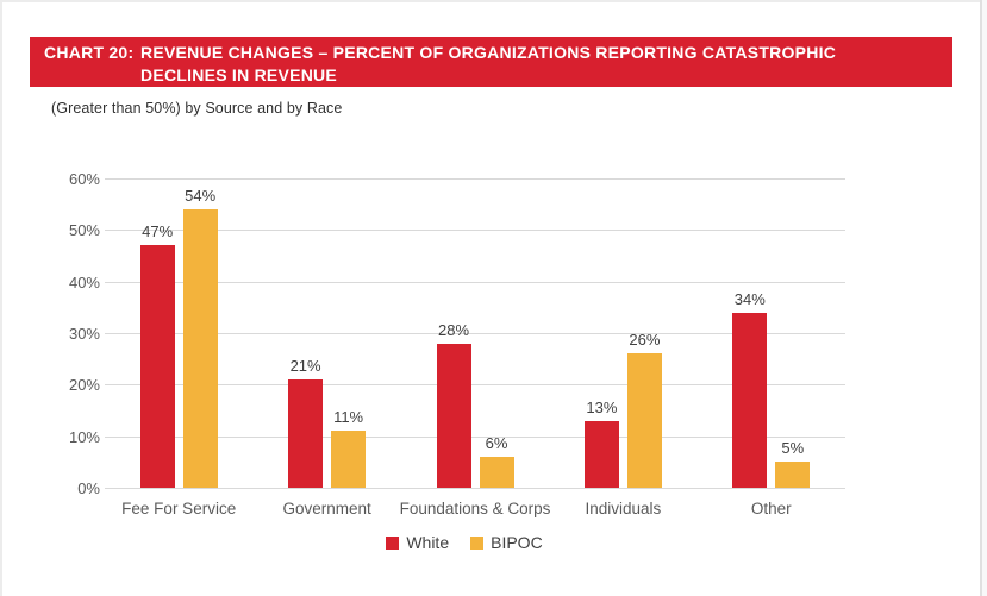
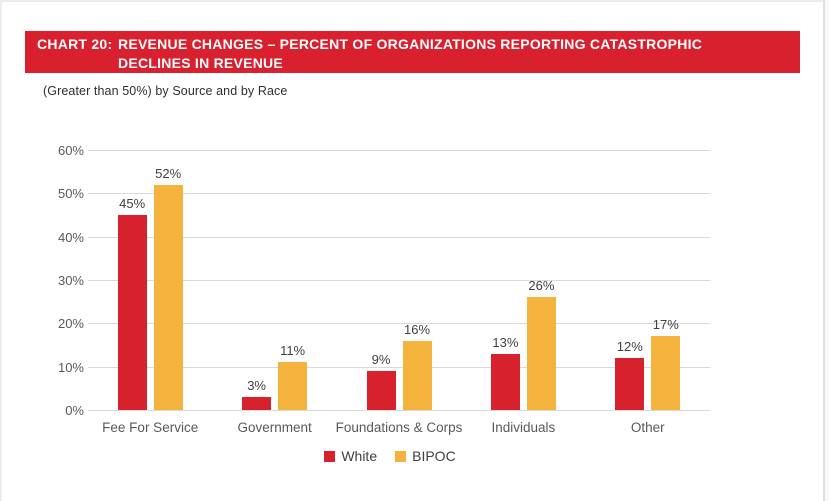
White/Fee For Service: 47% -> 45%
BIPOC/Fee For Service: 54% -> 52%
White/Government: 21% -> 3%
White/Foundations & Corps: 28% -> 9%
BIPOC/Foundations & Corps: 6% -> 16%
White/Other: 34% -> 12%
BIPOC/Other: 5% -> 17%
